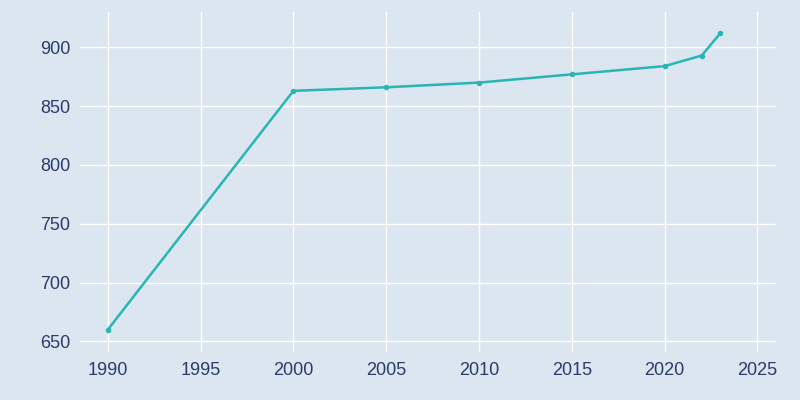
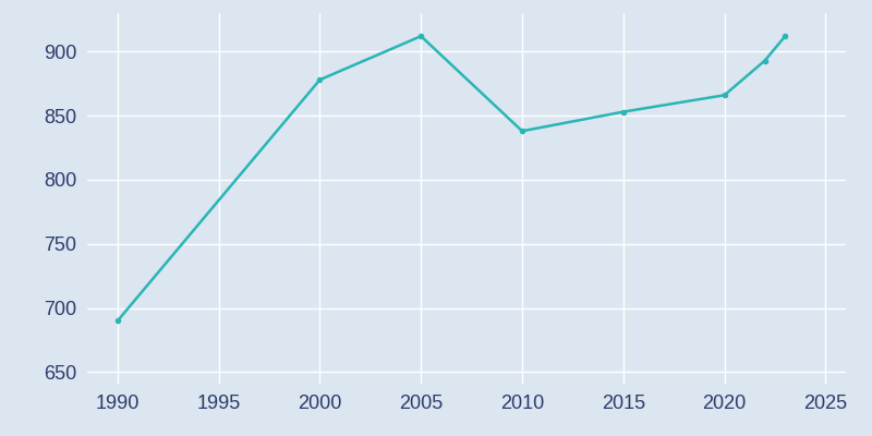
1990: 660 -> 690
2000: 863 -> 878
2005: 866 -> 912
2010: 870 -> 838
2015: 877 -> 853
2020: 884 -> 866
